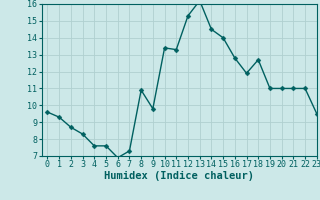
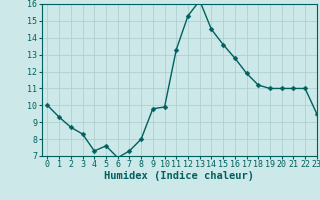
0: 9.6 -> 10.0
4: 7.6 -> 7.3
8: 10.9 -> 8.0
10: 13.4 -> 9.9
15: 14.0 -> 13.6
18: 12.7 -> 11.2
